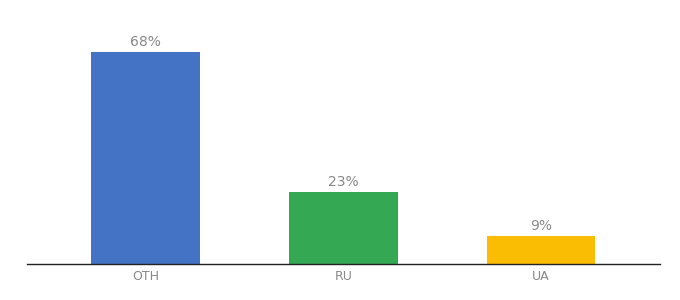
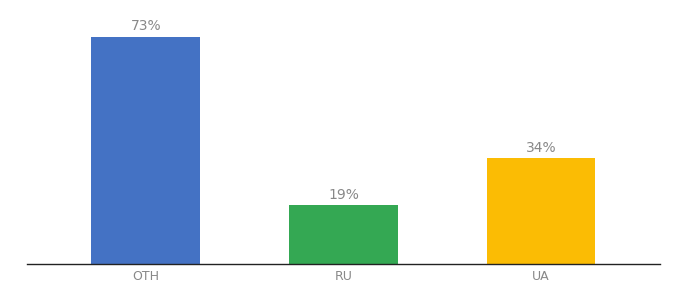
OTH: 68% -> 73%
RU: 23% -> 19%
UA: 9% -> 34%
